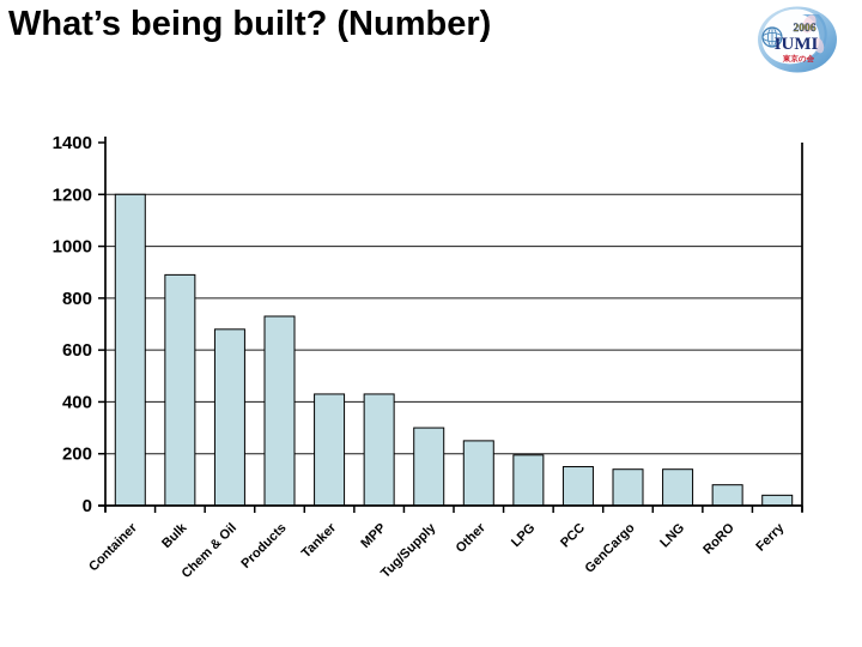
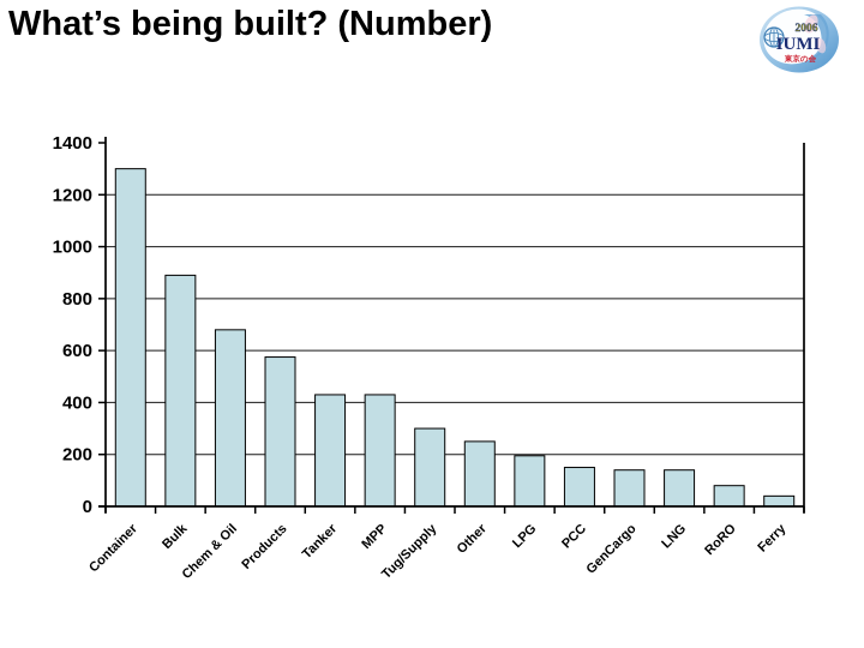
Container: 1200 -> 1300
Products: 730 -> 580
